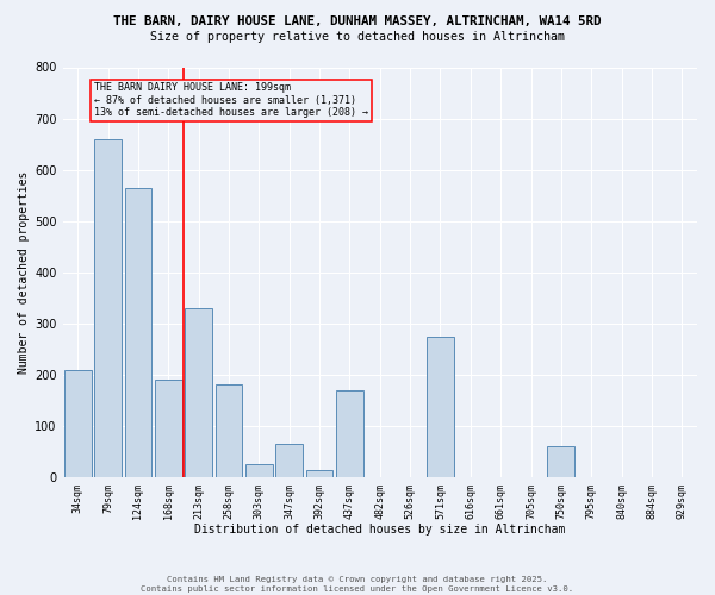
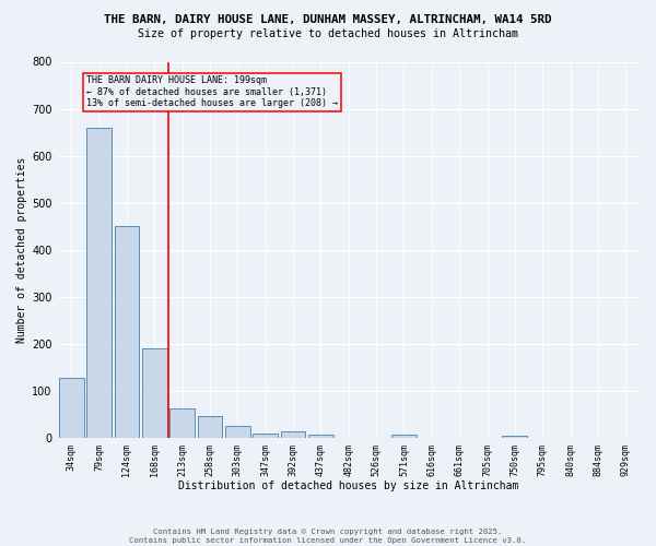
34sqm: 210 -> 127
124sqm: 565 -> 450
213sqm: 330 -> 63
258sqm: 180 -> 47
347sqm: 65 -> 10
437sqm: 170 -> 8
571sqm: 275 -> 7
750sqm: 60 -> 5
